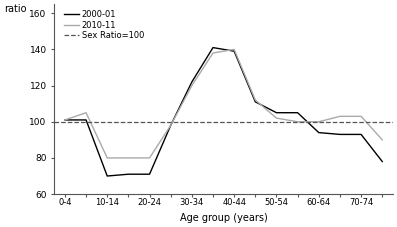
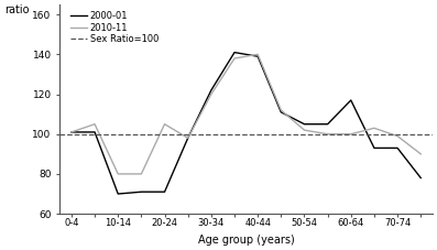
2010-11/20-24: 80 -> 105
2000-01/60-64: 94 -> 117
2010-11/70-74: 103 -> 99
